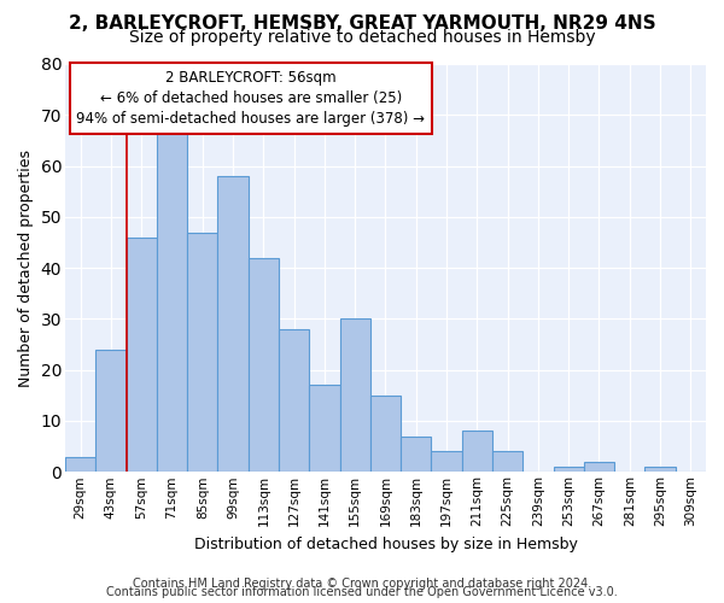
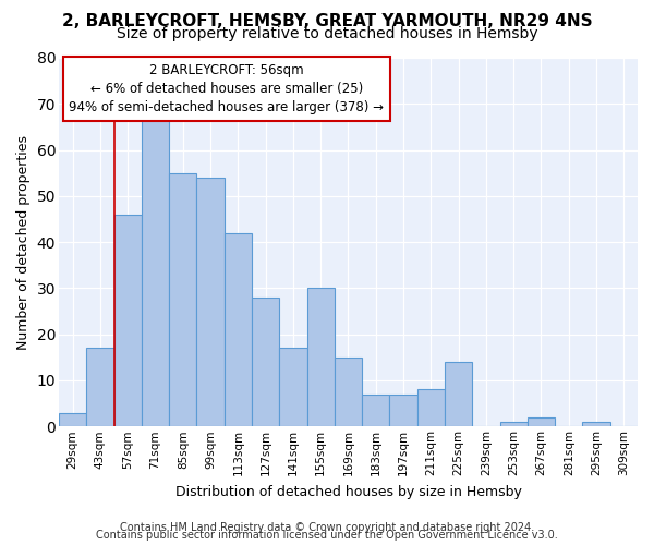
43sqm: 24 -> 17
85sqm: 47 -> 55
99sqm: 58 -> 54
197sqm: 4 -> 7
225sqm: 4 -> 14
